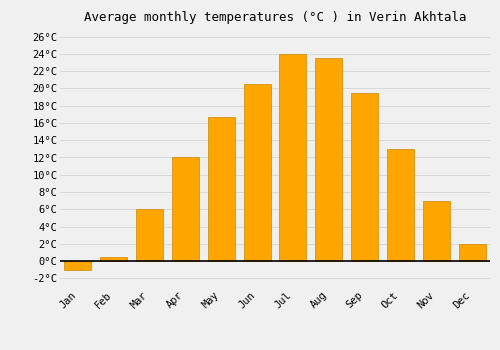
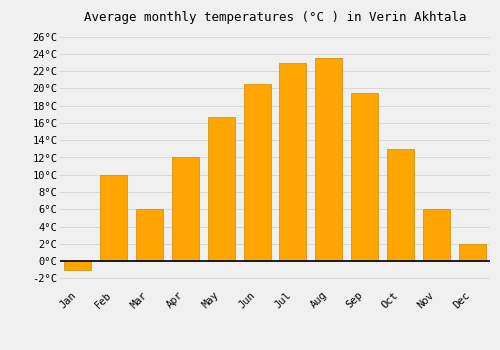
Feb: 0.5°C -> 10.0°C
Jul: 24.0°C -> 23.0°C
Nov: 7.0°C -> 6.0°C
